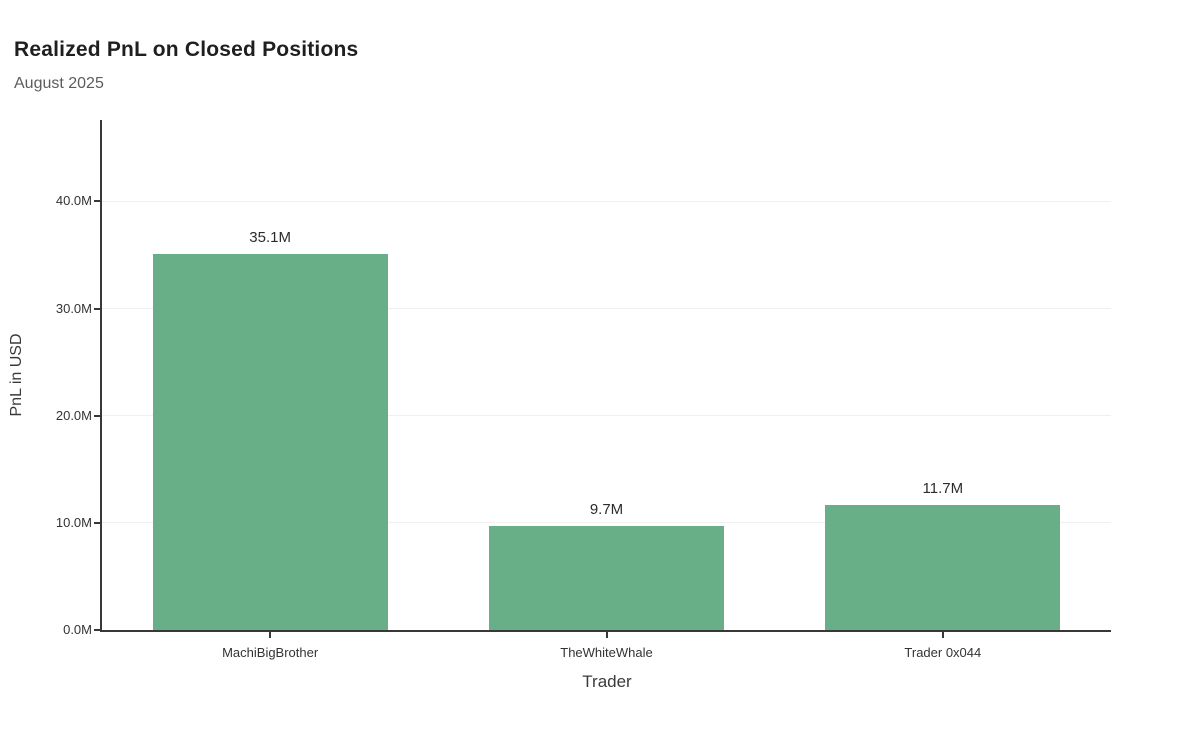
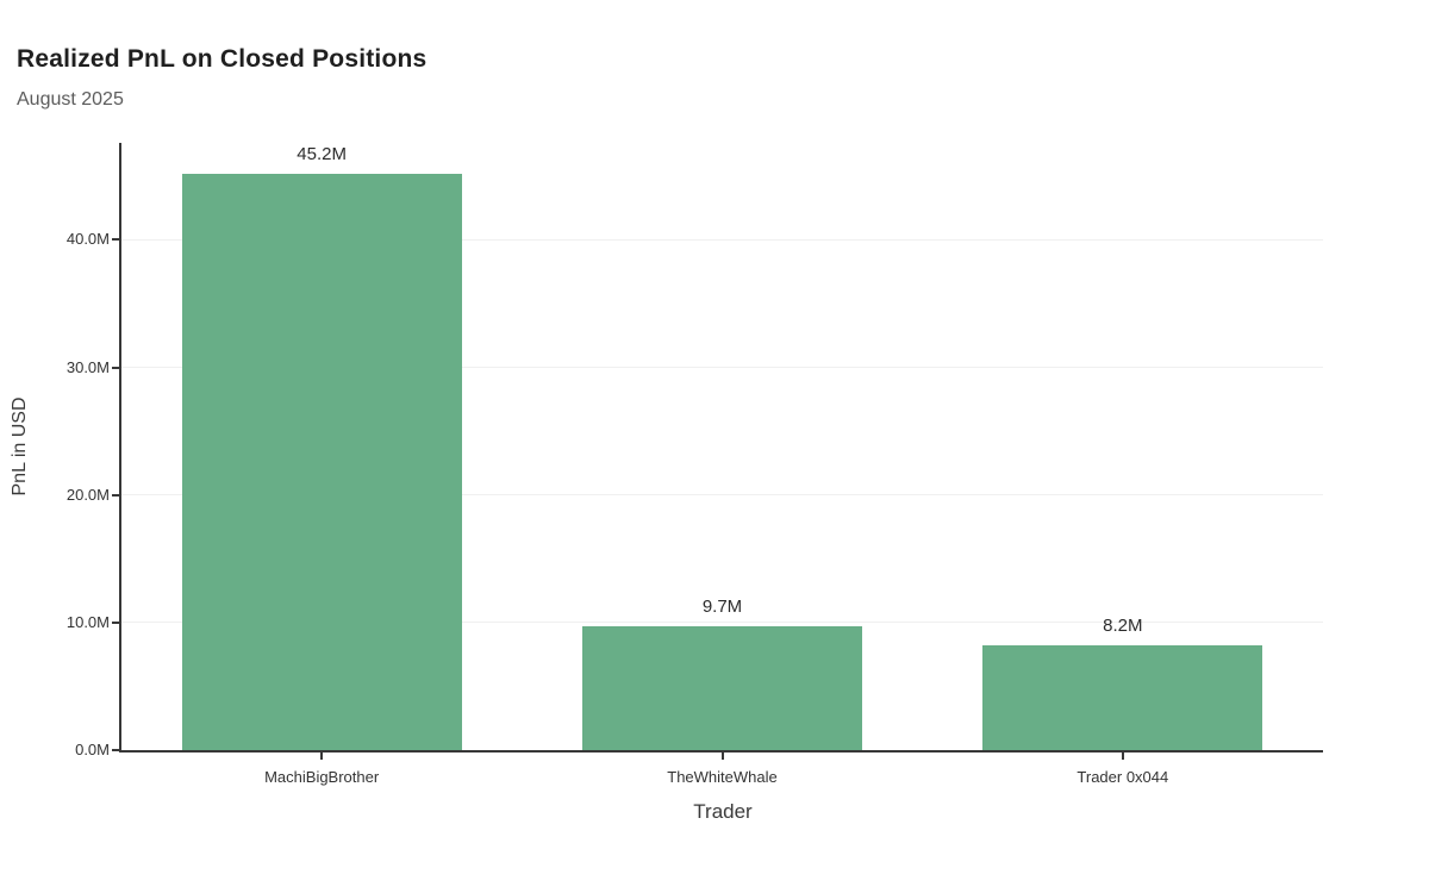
MachiBigBrother: 35.1M -> 45.2M
Trader 0x044: 11.7M -> 8.2M
